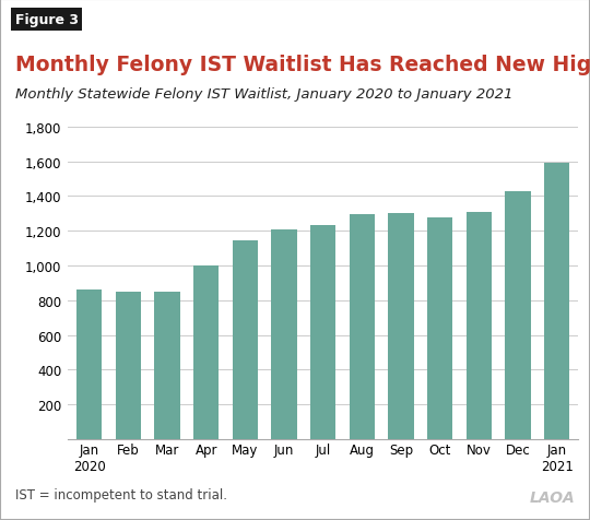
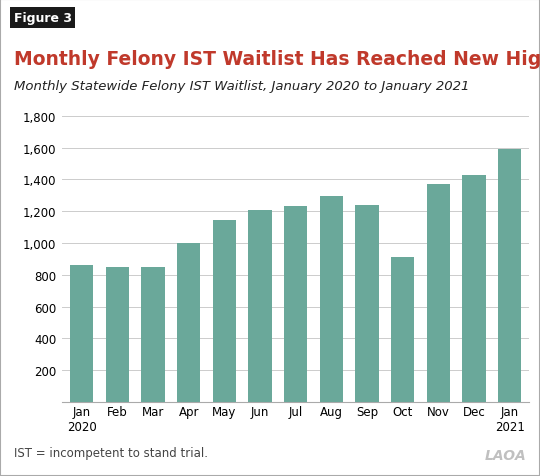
Sep: 1,300 -> 1,240
Oct: 1,280 -> 910
Nov: 1,310 -> 1,370
